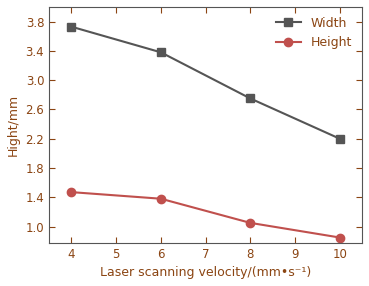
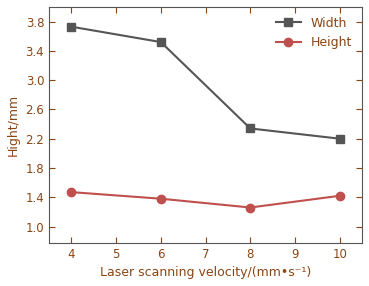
Width/6: 3.38 -> 3.52
Width/8: 2.75 -> 2.34
Height/8: 1.05 -> 1.26
Height/10: 0.85 -> 1.42
